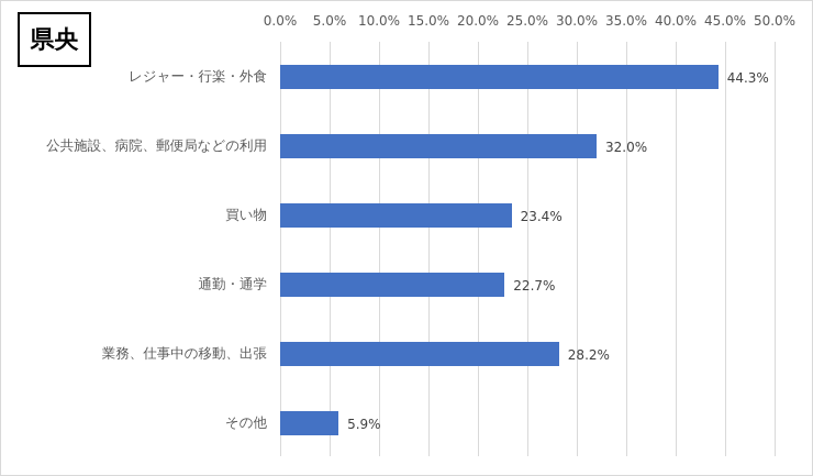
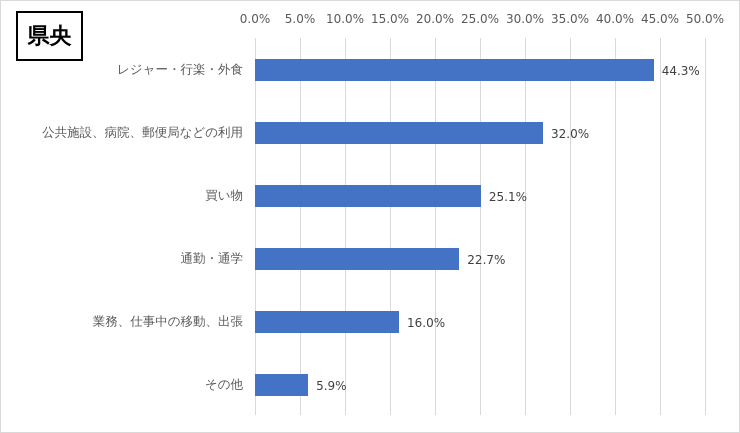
買い物: 23.4% -> 25.1%
業務、仕事中の移動、出張: 28.2% -> 16.0%
